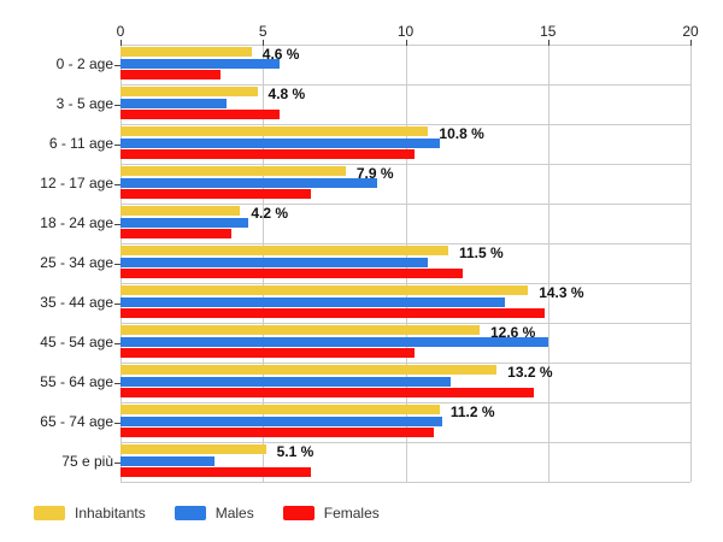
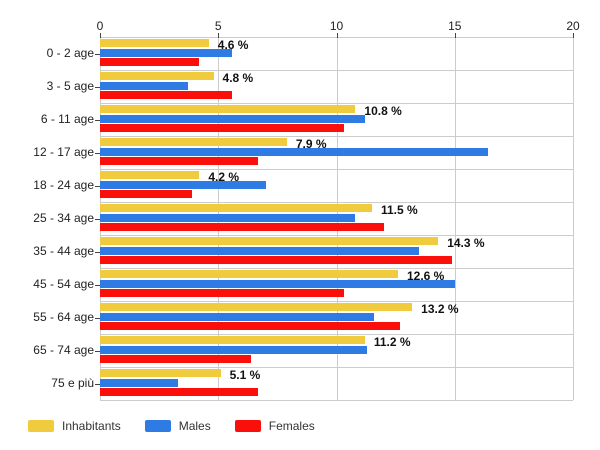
Females/0 - 2 age: 3.5 -> 4.2
Males/12 - 17 age: 9.0 -> 16.4
Males/18 - 24 age: 4.5 -> 7.0
Females/55 - 64 age: 14.5 -> 12.7
Females/65 - 74 age: 11.0 -> 6.4
